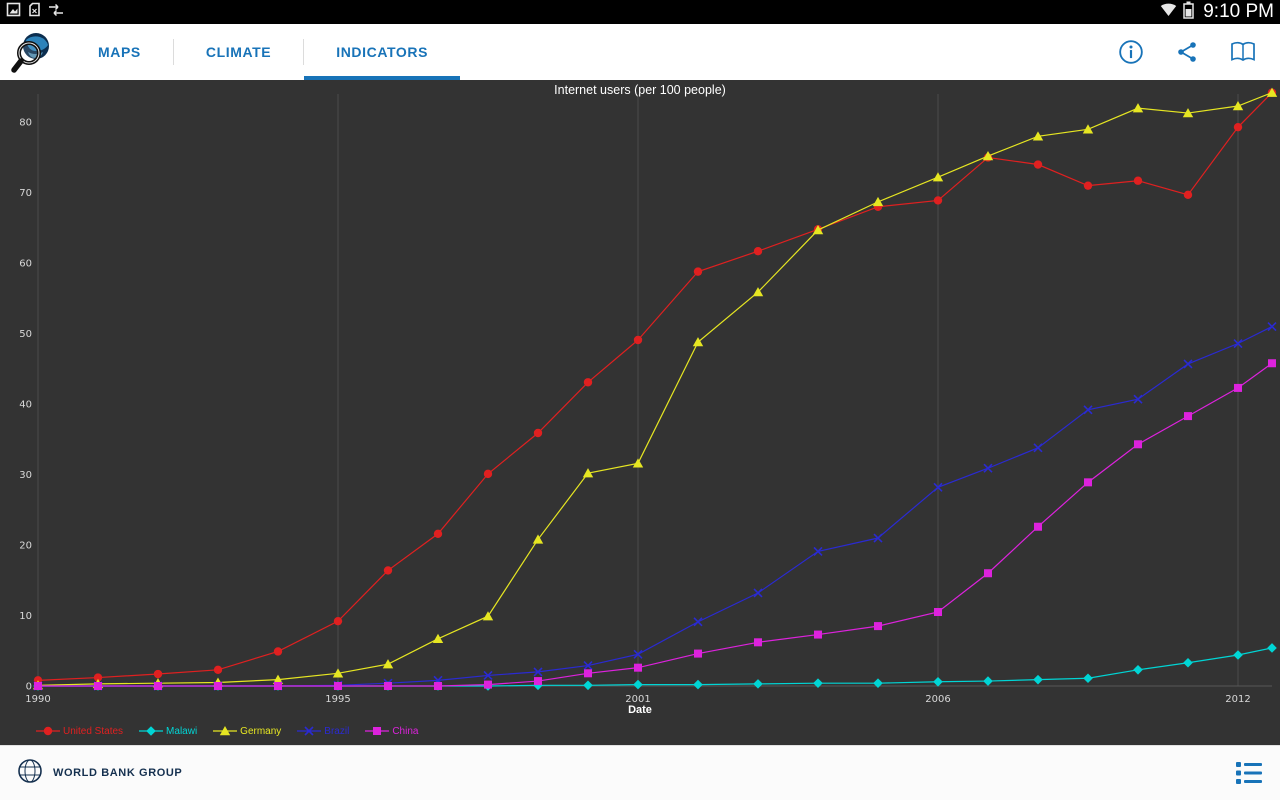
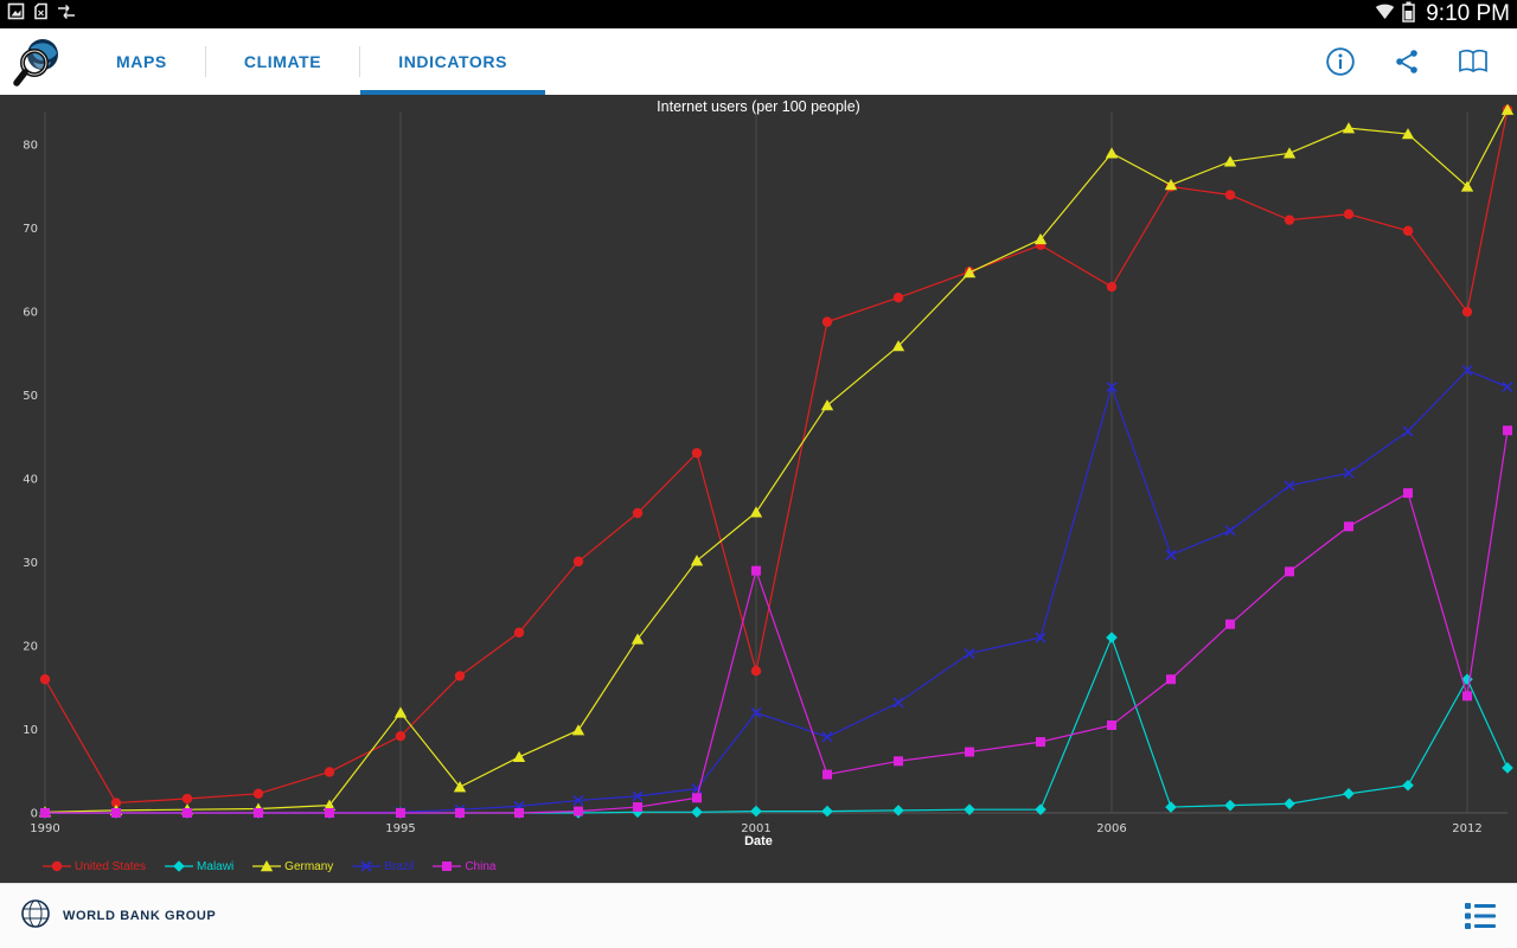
United States/1990: 1 -> 16
Germany/1995: 2 -> 12
United States/2001: 49 -> 17
Germany/2001: 32 -> 36
Brazil/2001: 4 -> 12
China/2001: 3 -> 29
United States/2006: 69 -> 63
Malawi/2006: 1 -> 21
Germany/2006: 72 -> 79
Brazil/2006: 28 -> 51
United States/2012: 79 -> 60
Malawi/2012: 4 -> 16
Germany/2012: 82 -> 75
Brazil/2012: 49 -> 53
China/2012: 42 -> 14
